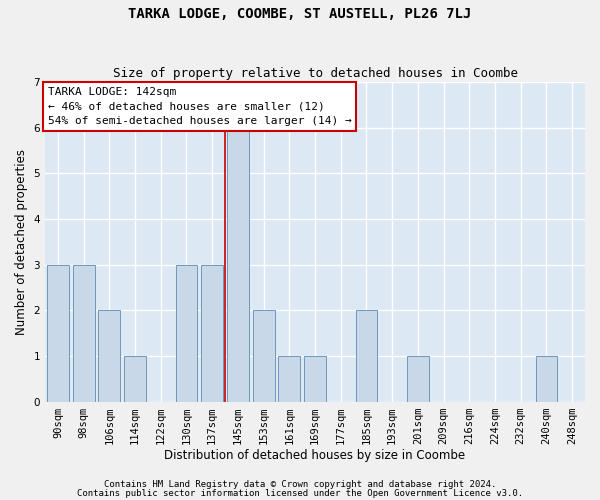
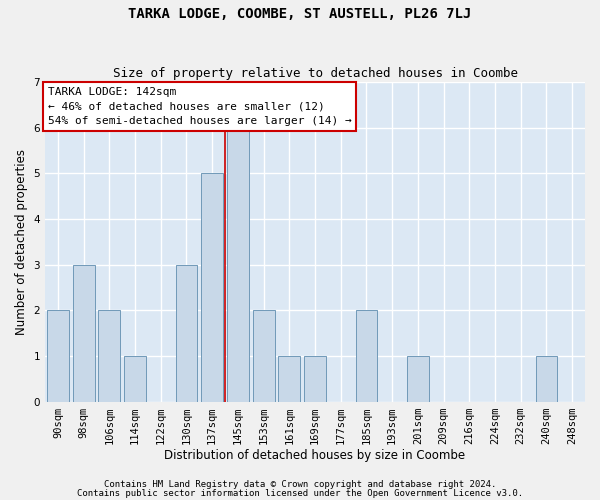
90sqm: 3 -> 2
137sqm: 3 -> 5
